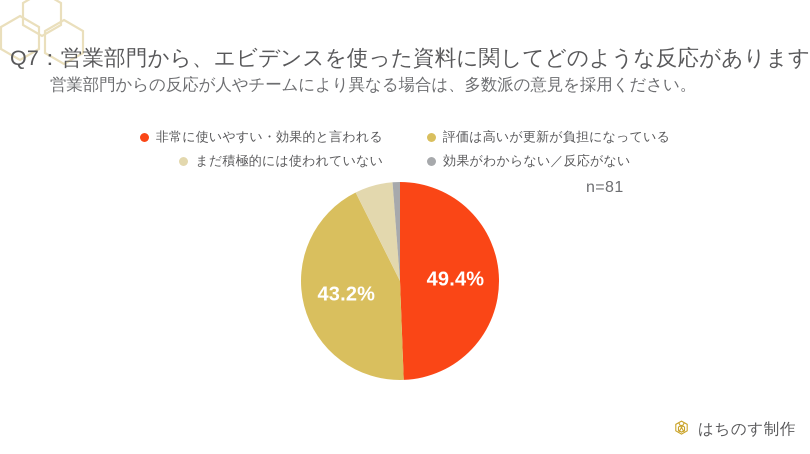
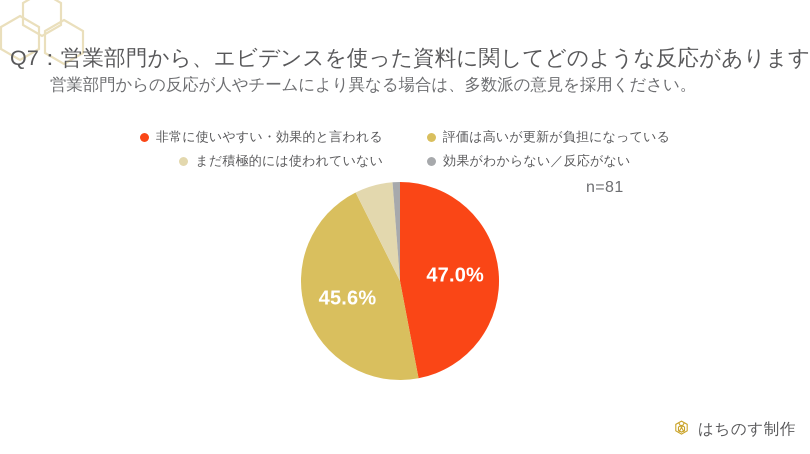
非常に使いやすい・効果的と言われる: 49.4% -> 47.0%
評価は高いが更新が負担になっている: 43.2% -> 45.6%
